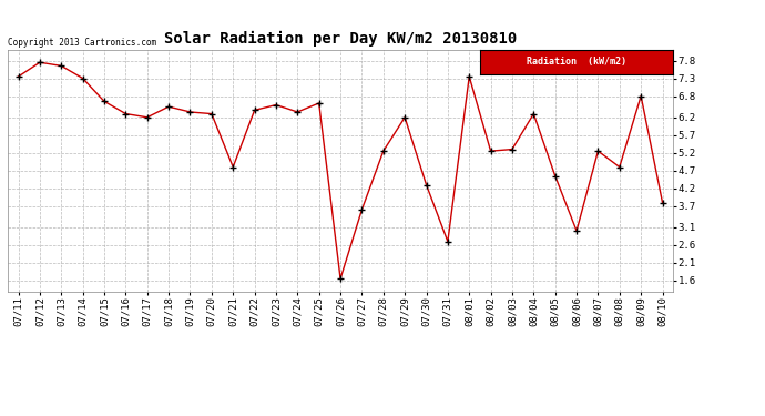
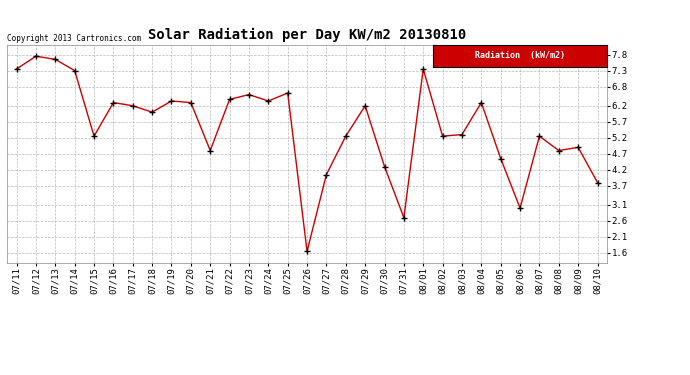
07/15: 6.65 -> 5.25
07/18: 6.50 -> 6.00
07/27: 3.60 -> 4.05
08/09: 6.80 -> 4.90
